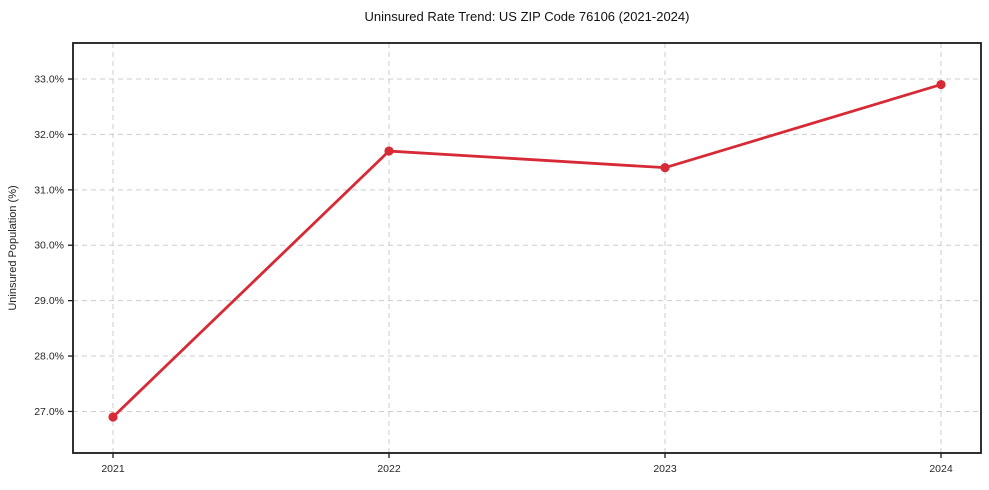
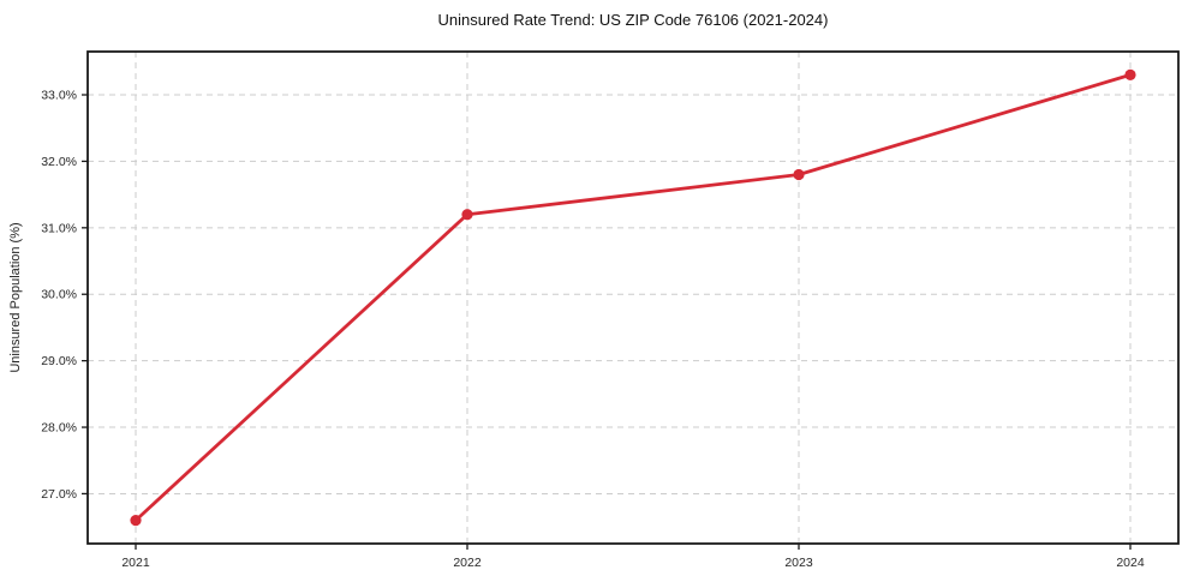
2021: 26.9% -> 26.6%
2022: 31.7% -> 31.2%
2023: 31.4% -> 31.8%
2024: 32.9% -> 33.3%
